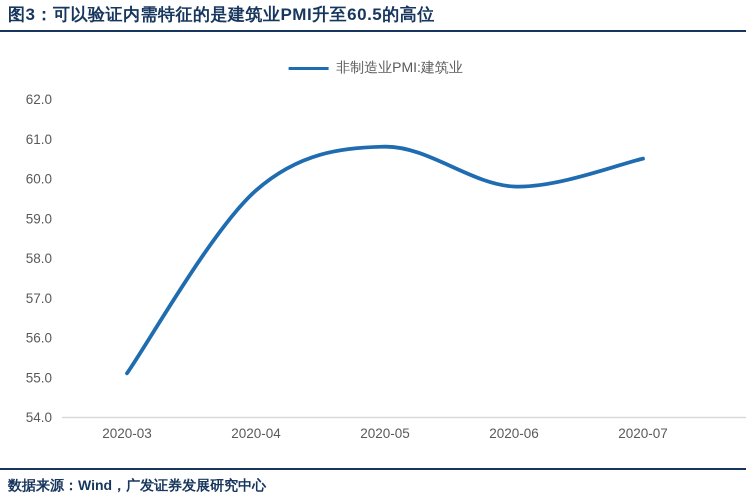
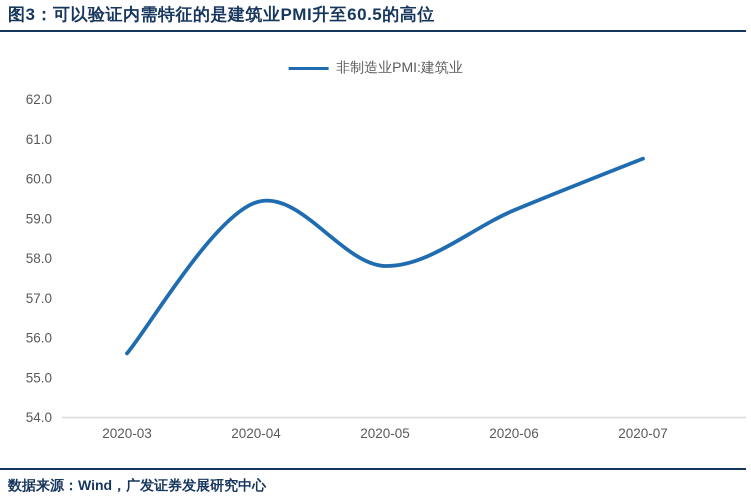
2020-03: 55.1 -> 55.6
2020-04: 59.7 -> 59.4
2020-05: 60.8 -> 57.8
2020-06: 59.8 -> 59.2
